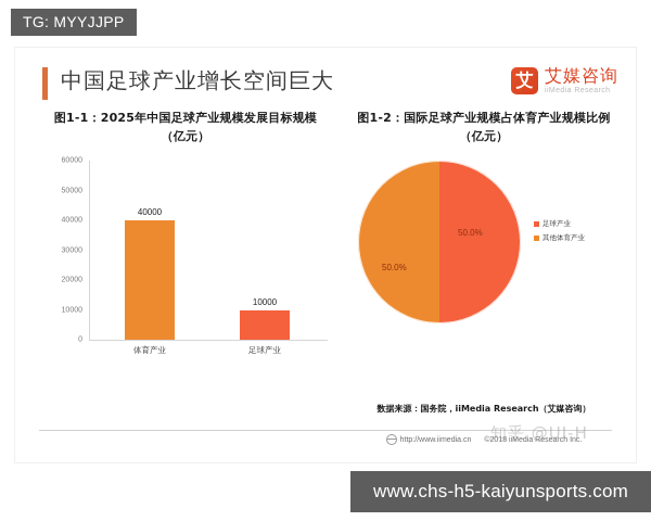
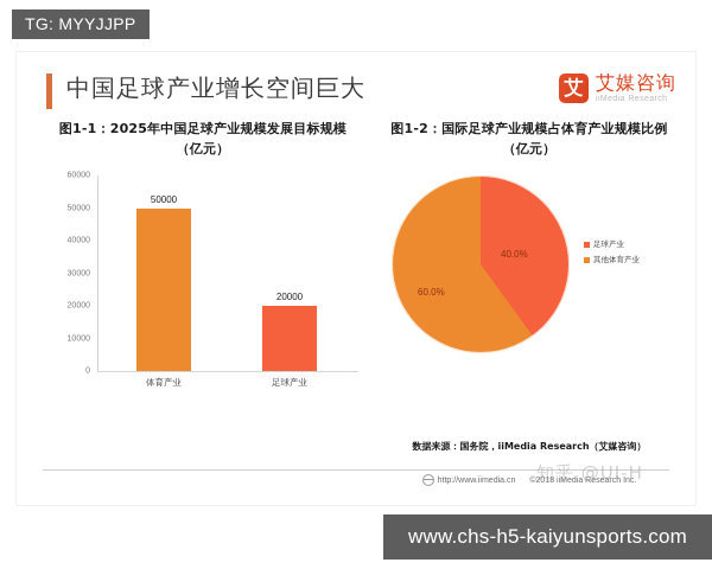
图1-1：2025年中国足球产业规模发展目标规模/体育产业: 40000 -> 50000
图1-1：2025年中国足球产业规模发展目标规模/足球产业: 10000 -> 20000
图1-2：国际足球产业规模占体育产业规模比例/足球产业: 50.0% -> 40.0%
图1-2：国际足球产业规模占体育产业规模比例/其他体育产业: 50.0% -> 60.0%
